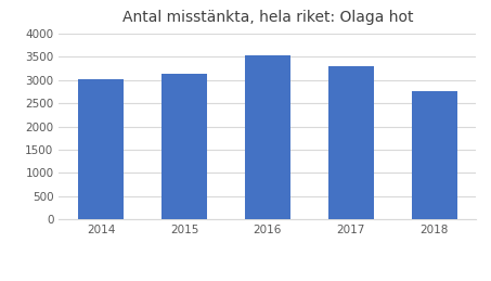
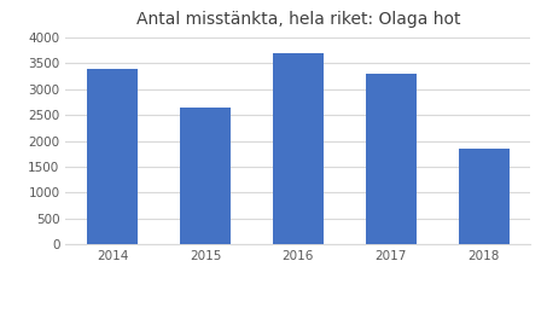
2014: 3020 -> 3400
2015: 3140 -> 2650
2016: 3540 -> 3700
2018: 2760 -> 1850
